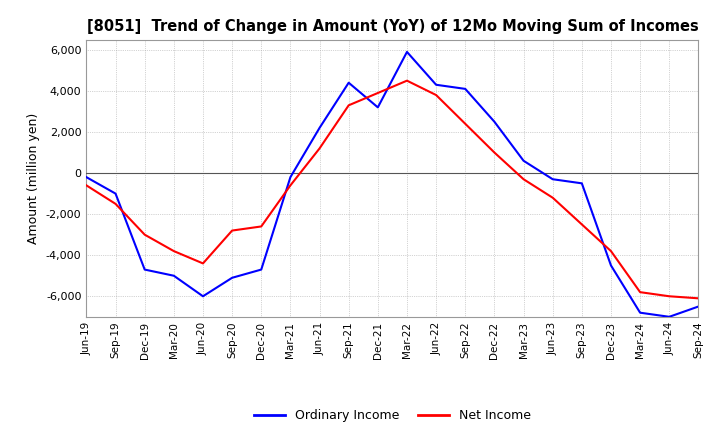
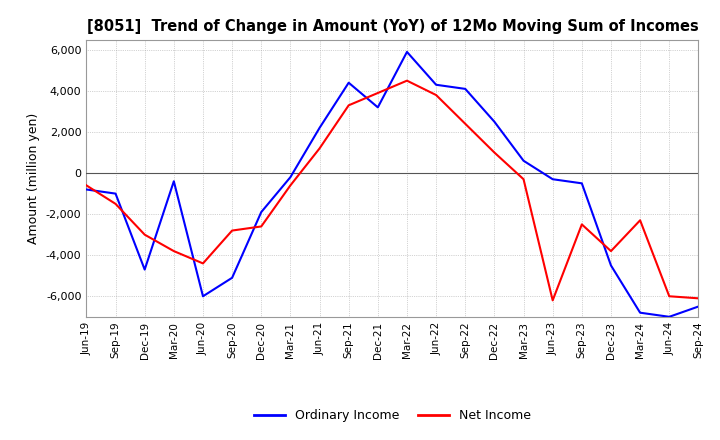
Ordinary Income/Jun-19: -200 -> -800
Ordinary Income/Mar-20: -5,000 -> -400
Ordinary Income/Dec-20: -4,700 -> -1,900
Net Income/Jun-23: -1,200 -> -6,200
Net Income/Mar-24: -5,800 -> -2,300
